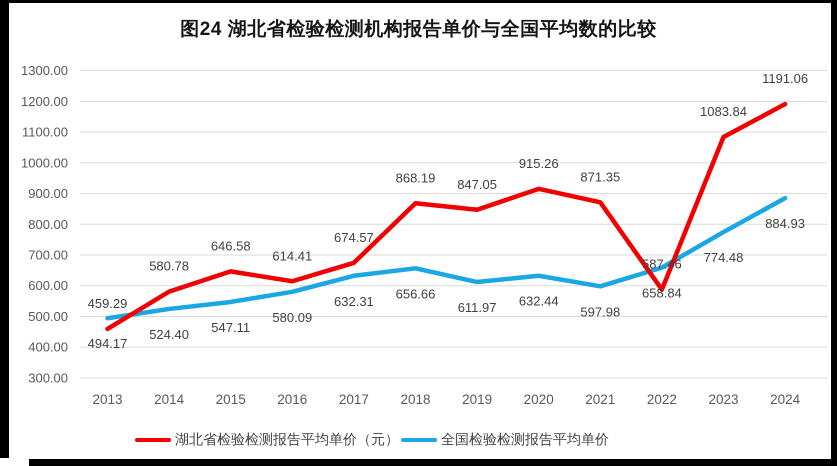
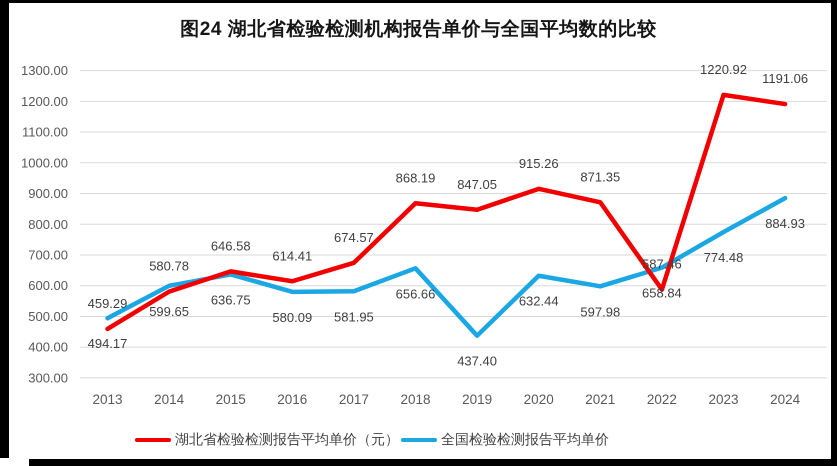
全国检验检测报告平均单价/2014: 524.40 -> 599.65
全国检验检测报告平均单价/2015: 547.11 -> 636.75
全国检验检测报告平均单价/2017: 632.31 -> 581.95
全国检验检测报告平均单价/2019: 611.97 -> 437.40
湖北省检验检测报告平均单价（元）/2023: 1083.84 -> 1220.92
